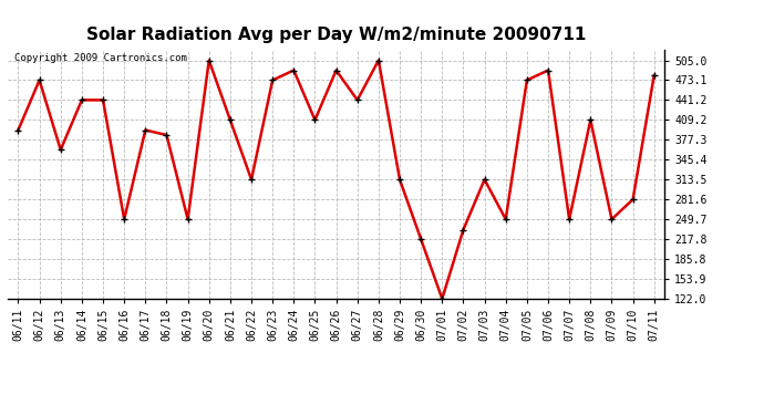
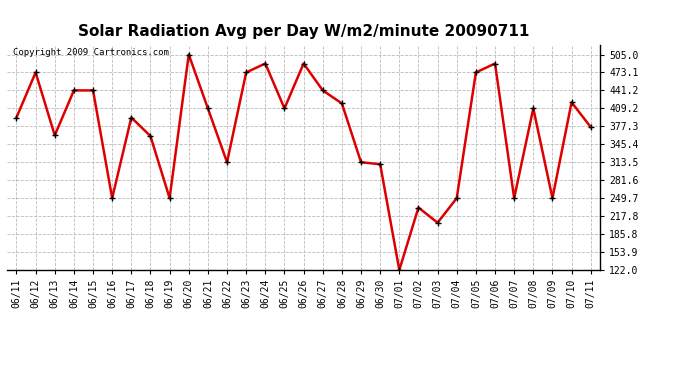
06/18: 385 -> 360
06/28: 505 -> 418
06/30: 218 -> 310
07/03: 314 -> 206
07/10: 282 -> 420
07/11: 481 -> 376
